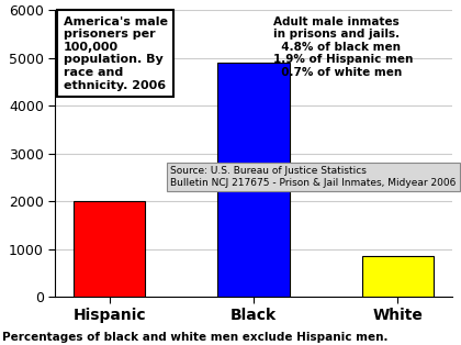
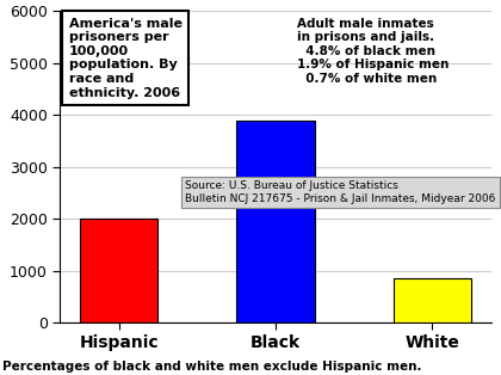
Black: 4900 -> 3900
